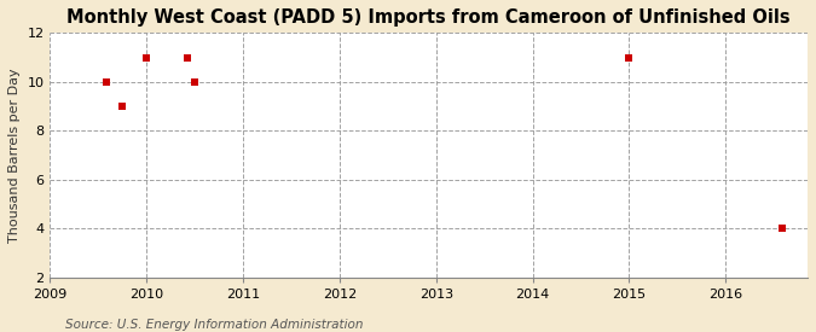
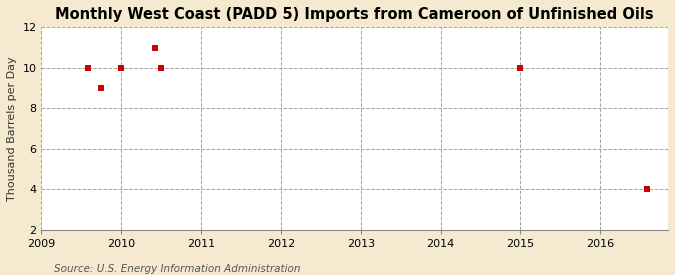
2010: 11 -> 10
2015: 11 -> 10
